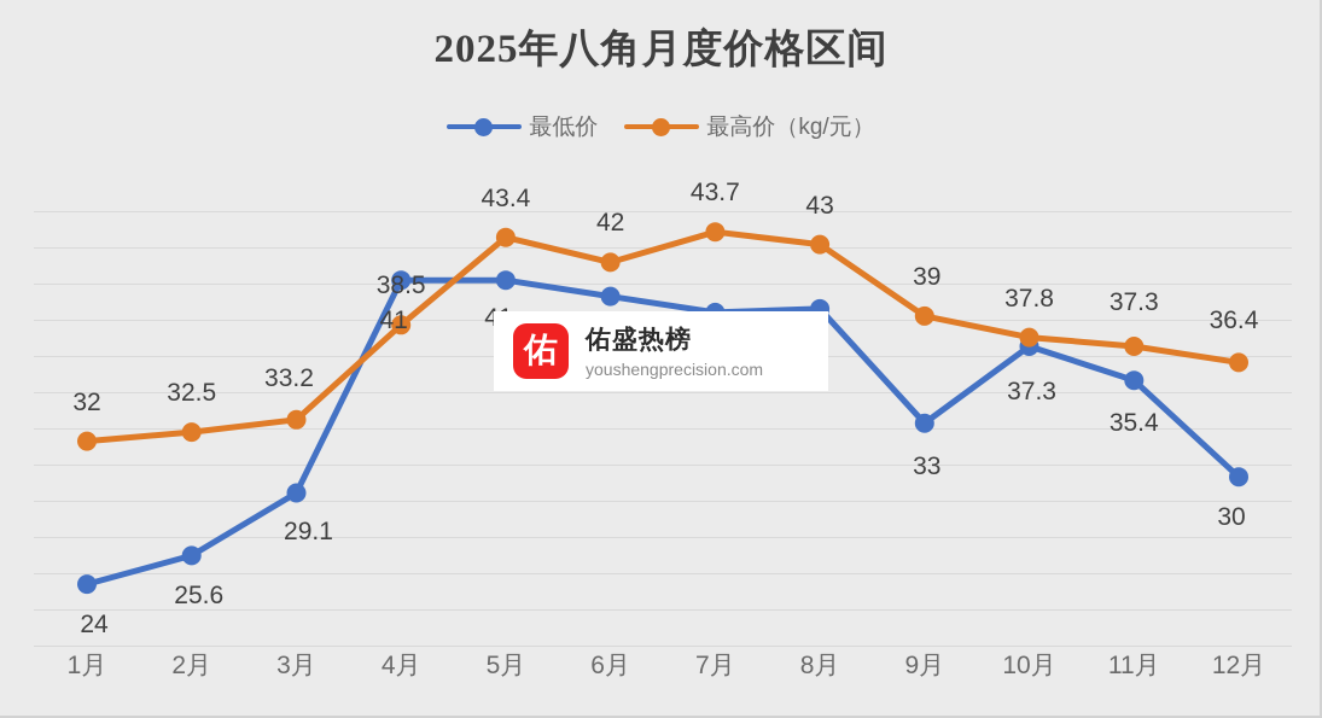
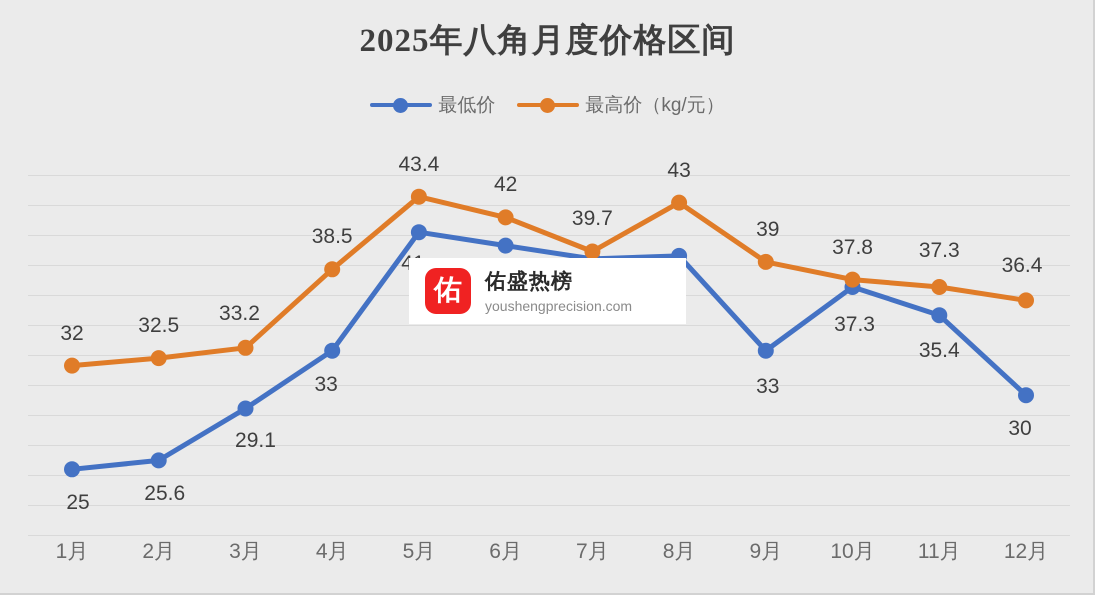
最低价/1月: 24 -> 25
最低价/4月: 41 -> 33
最高价（kg/元）/7月: 43.7 -> 39.7
